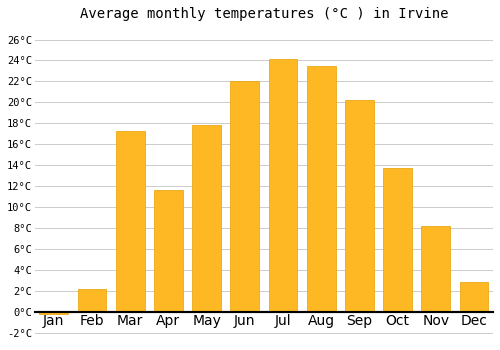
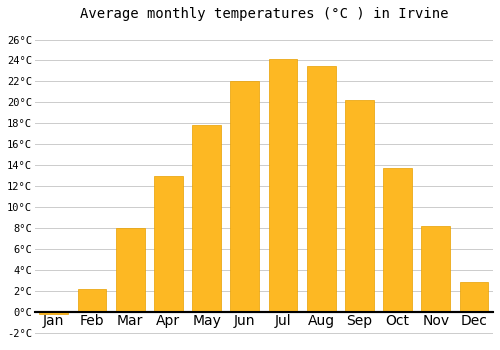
Mar: 17.3°C -> 8.0°C
Apr: 11.6°C -> 13.0°C
